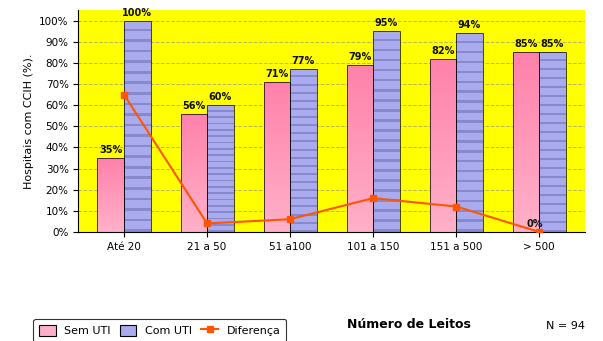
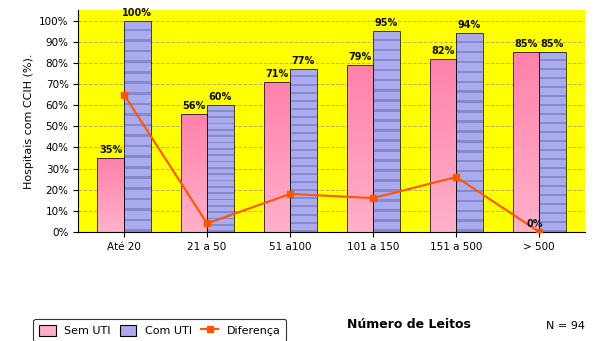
51 a100: 6% -> 18%
151 a 500: 12% -> 26%
